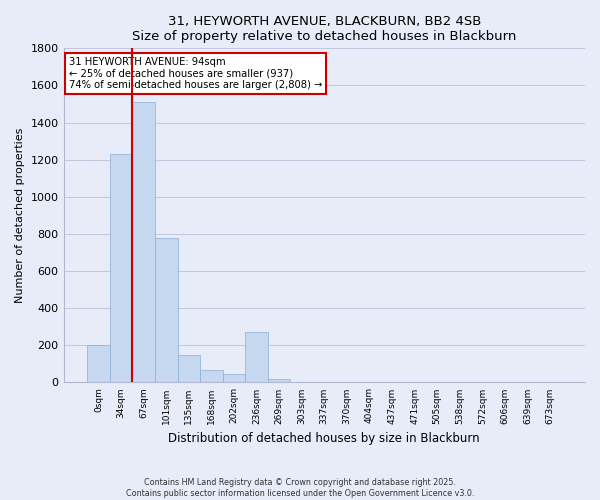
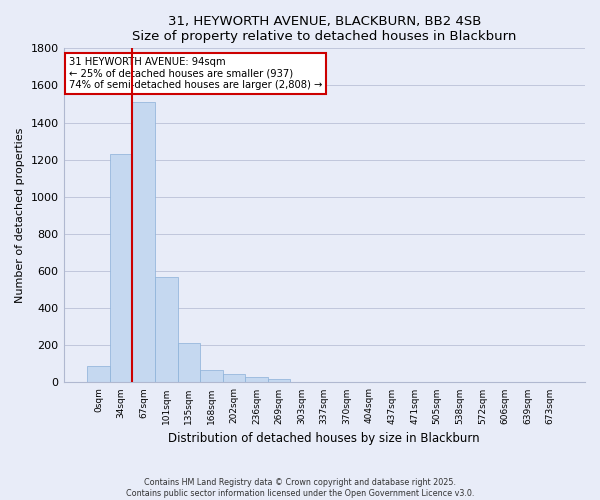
0sqm: 200 -> 90
101sqm: 780 -> 570
135sqm: 150 -> 210
236sqm: 270 -> 30
